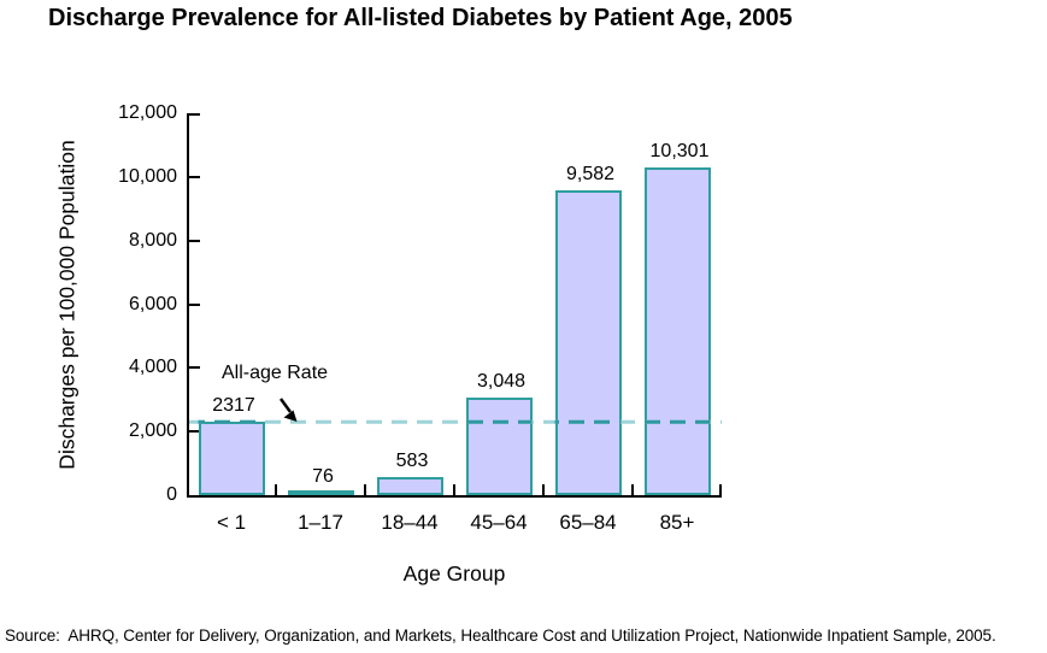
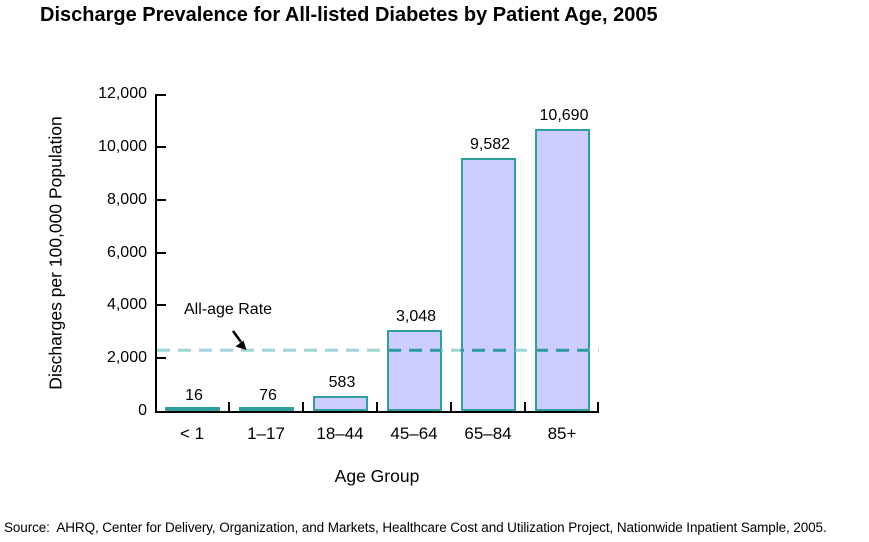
< 1: 2317 -> 16
85+: 10,301 -> 10,690
